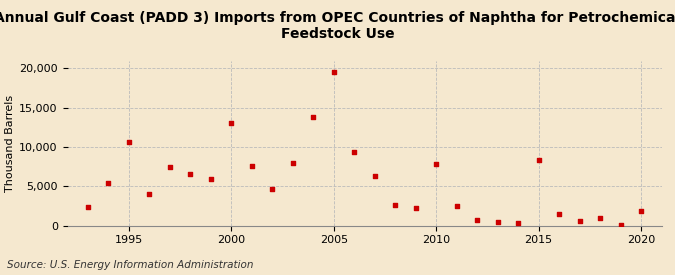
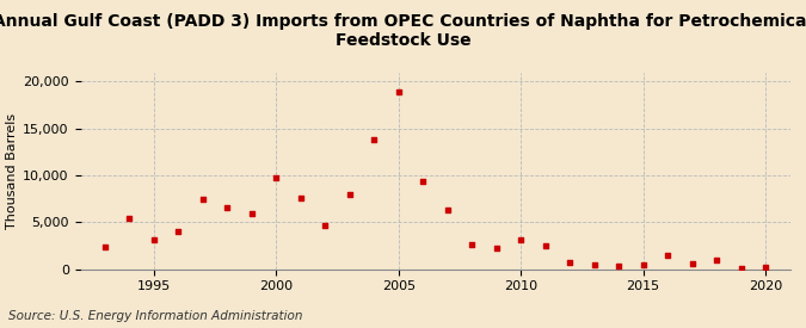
1995: 10,600 -> 3,100
2000: 13,000 -> 9,800
2005: 19,600 -> 18,900
2010: 7,800 -> 3,100
2015: 8,400 -> 500
2020: 1,800 -> 200
